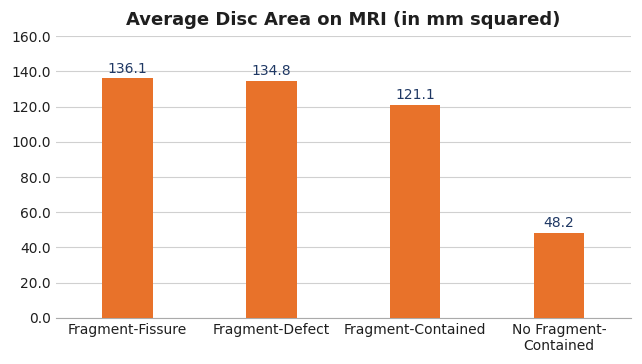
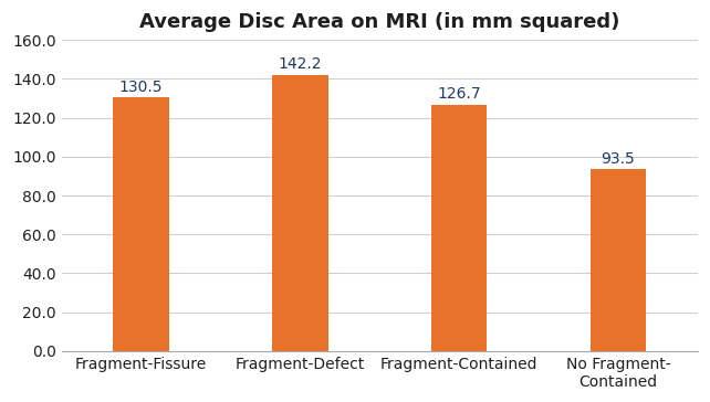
Fragment-Fissure: 136.1 -> 130.5
Fragment-Defect: 134.8 -> 142.2
Fragment-Contained: 121.1 -> 126.7
No Fragment- Contained: 48.2 -> 93.5
